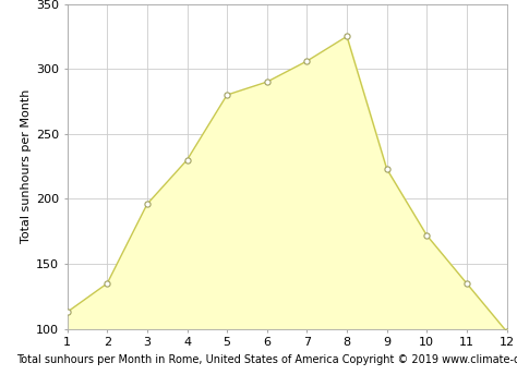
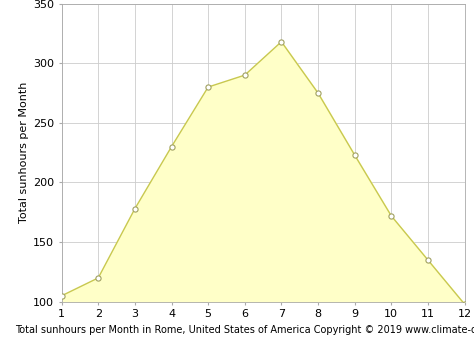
1: 113 -> 105
2: 135 -> 120
3: 196 -> 178
7: 306 -> 318
8: 325 -> 275
